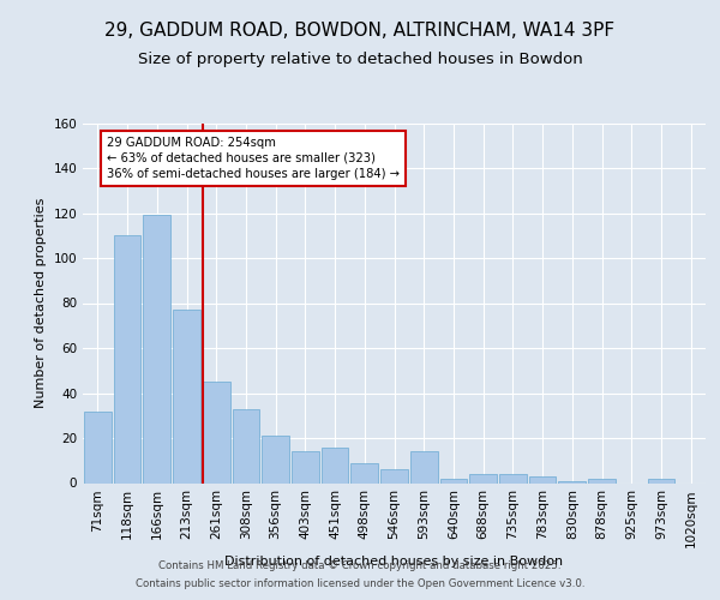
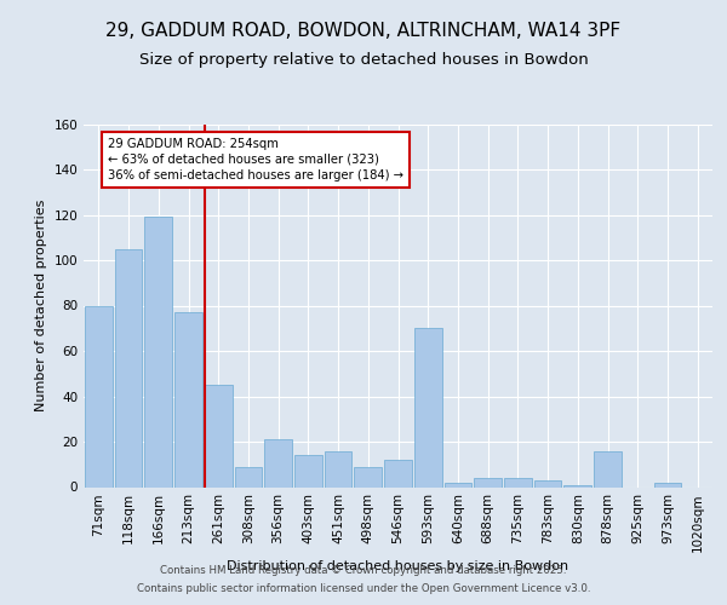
71sqm: 32 -> 80
118sqm: 110 -> 105
308sqm: 33 -> 9
546sqm: 6 -> 12
593sqm: 14 -> 70
878sqm: 2 -> 16
